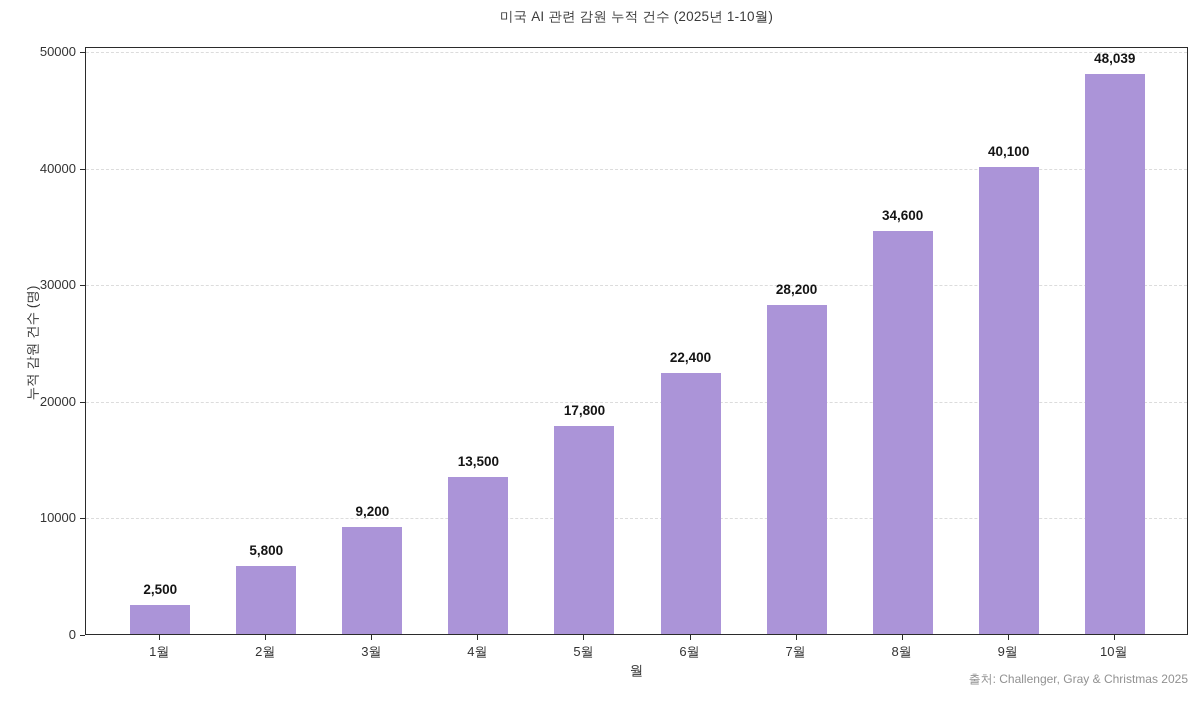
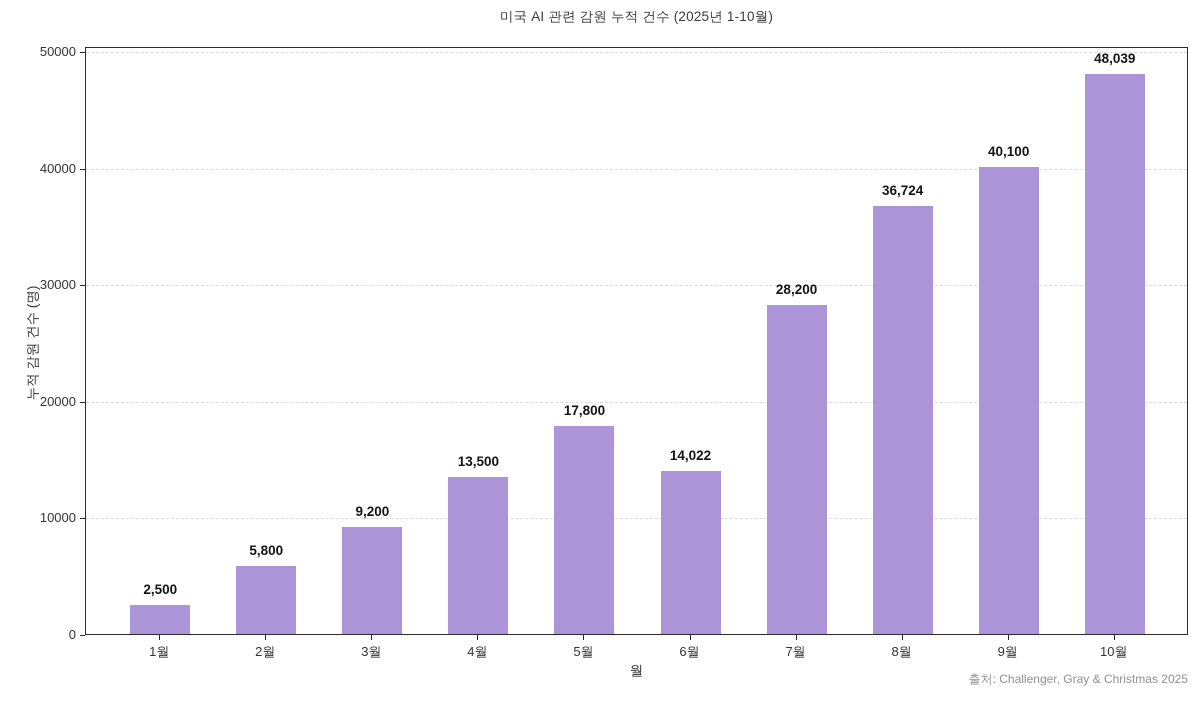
6월: 22,400 -> 14,022
8월: 34,600 -> 36,724
